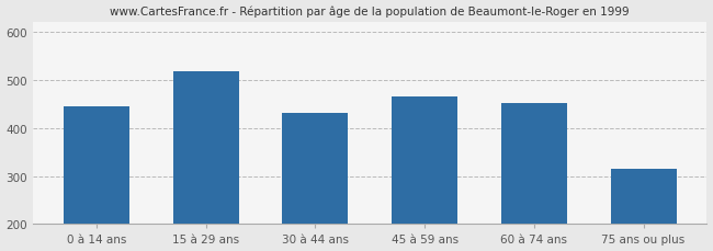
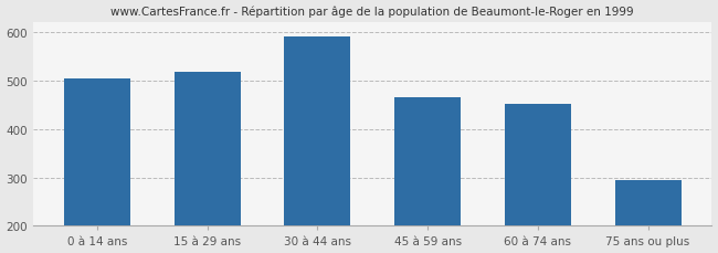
0 à 14 ans: 445 -> 503
30 à 44 ans: 430 -> 590
75 ans ou plus: 315 -> 295
